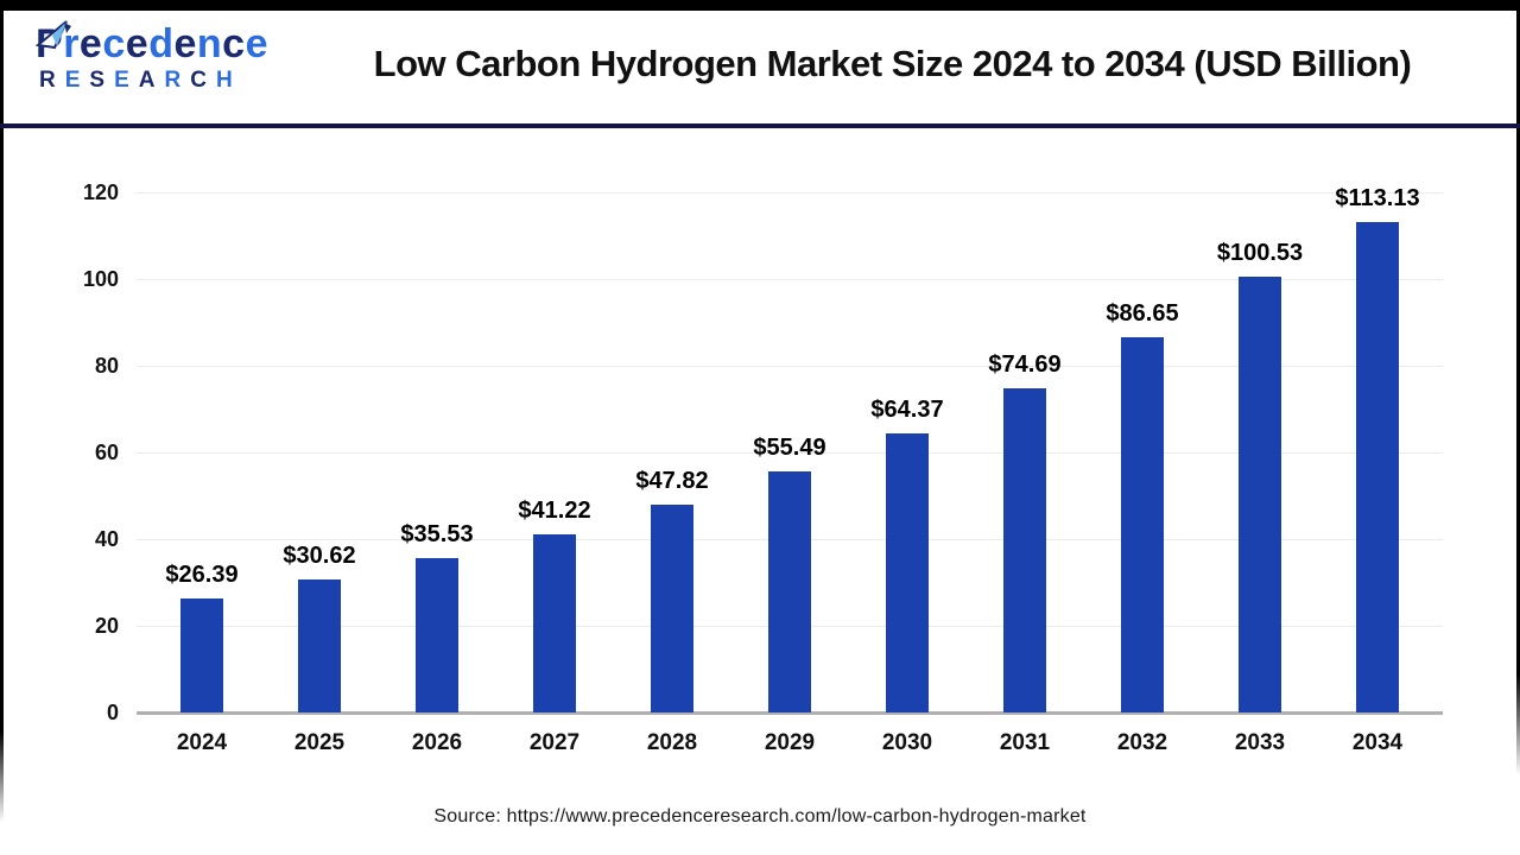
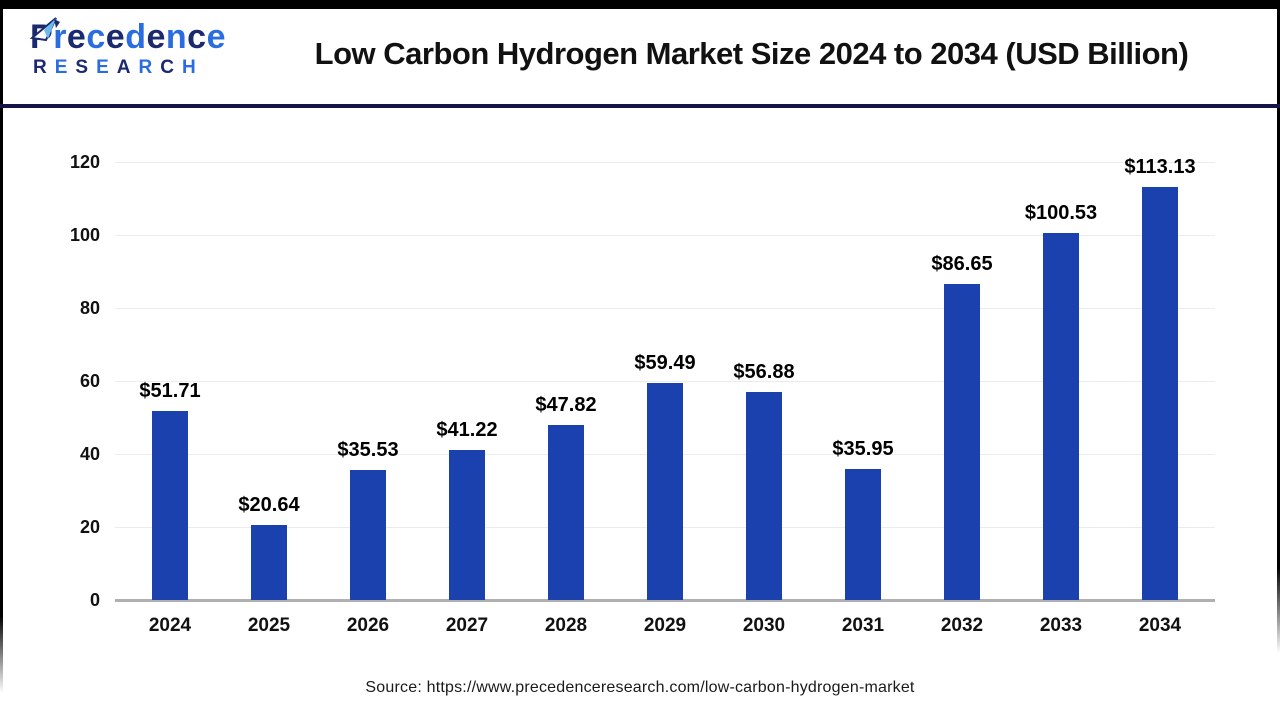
2024: $26.39 -> $51.71
2025: $30.62 -> $20.64
2029: $55.49 -> $59.49
2030: $64.37 -> $56.88
2031: $74.69 -> $35.95
